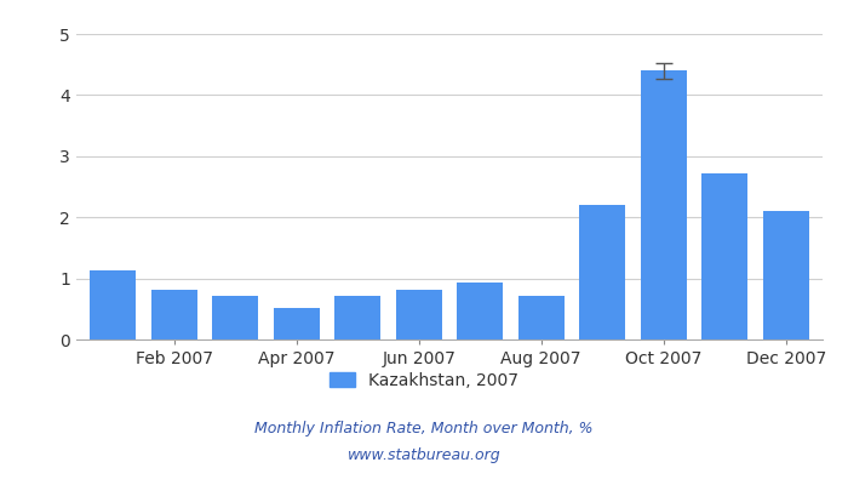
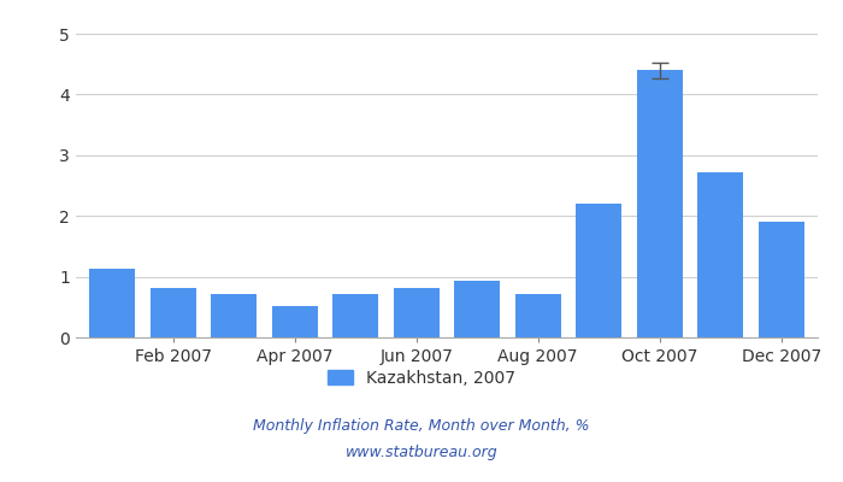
Dec 2007: 2.10 -> 1.91
